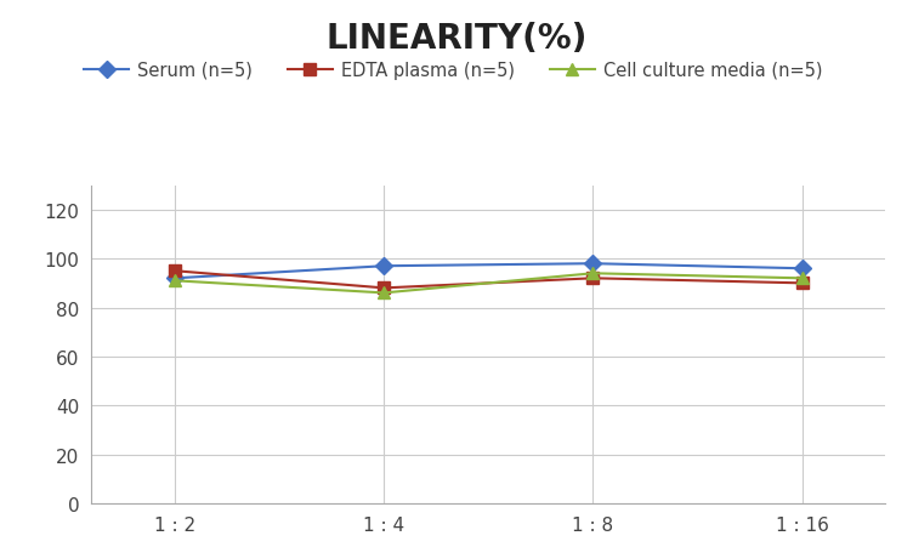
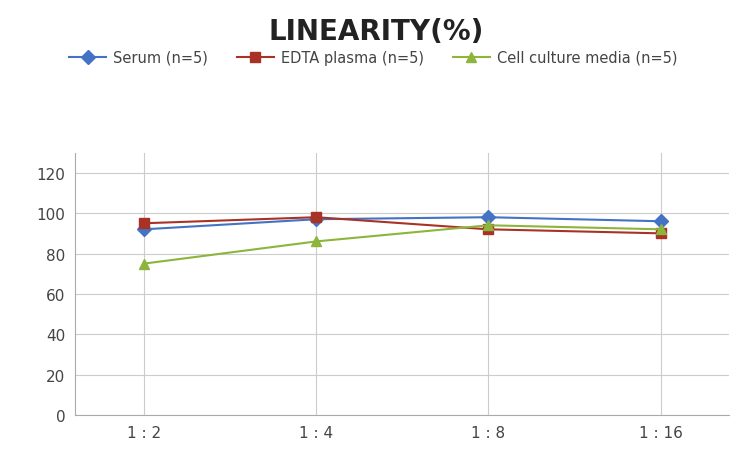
Cell culture media (n=5)/1 : 2: 91 -> 75
EDTA plasma (n=5)/1 : 4: 88 -> 98
